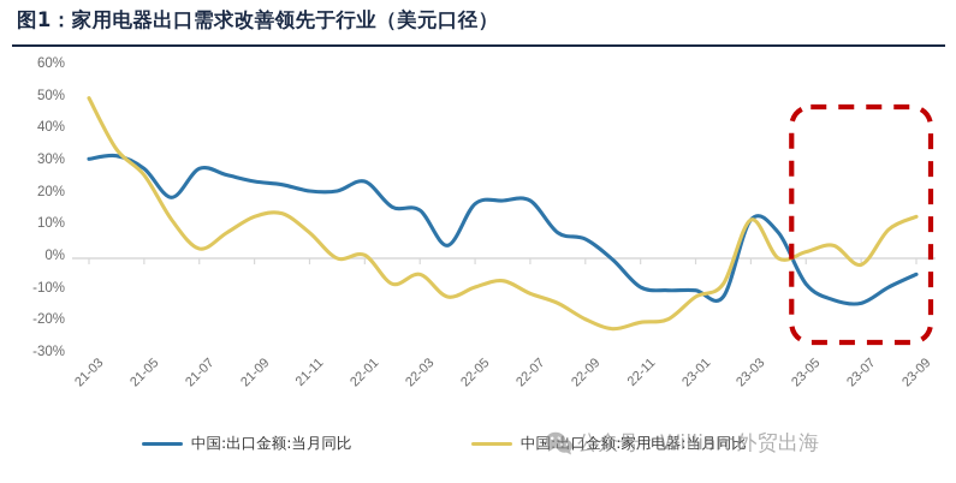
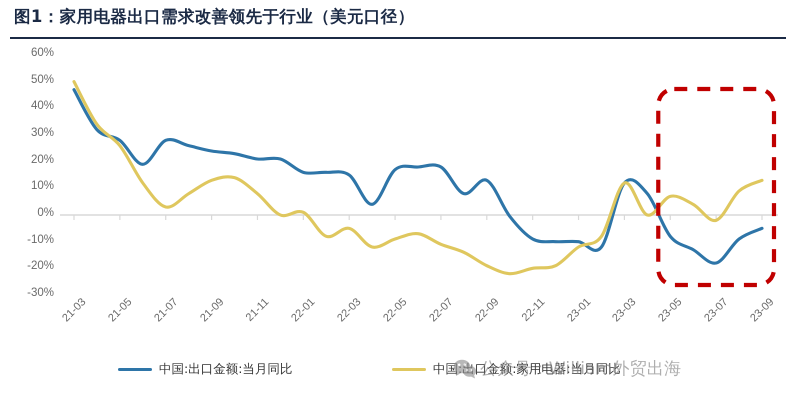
中国:出口金额:当月同比/21-03: 31% -> 47%
中国:出口金额:当月同比/22-01: 24% -> 16%
中国:出口金额:当月同比/22-09: 6% -> 13%
中国:出口金额:家用电器:当月同比/23-05: 2% -> 7%
中国:出口金额:当月同比/23-07: -14% -> -18%
